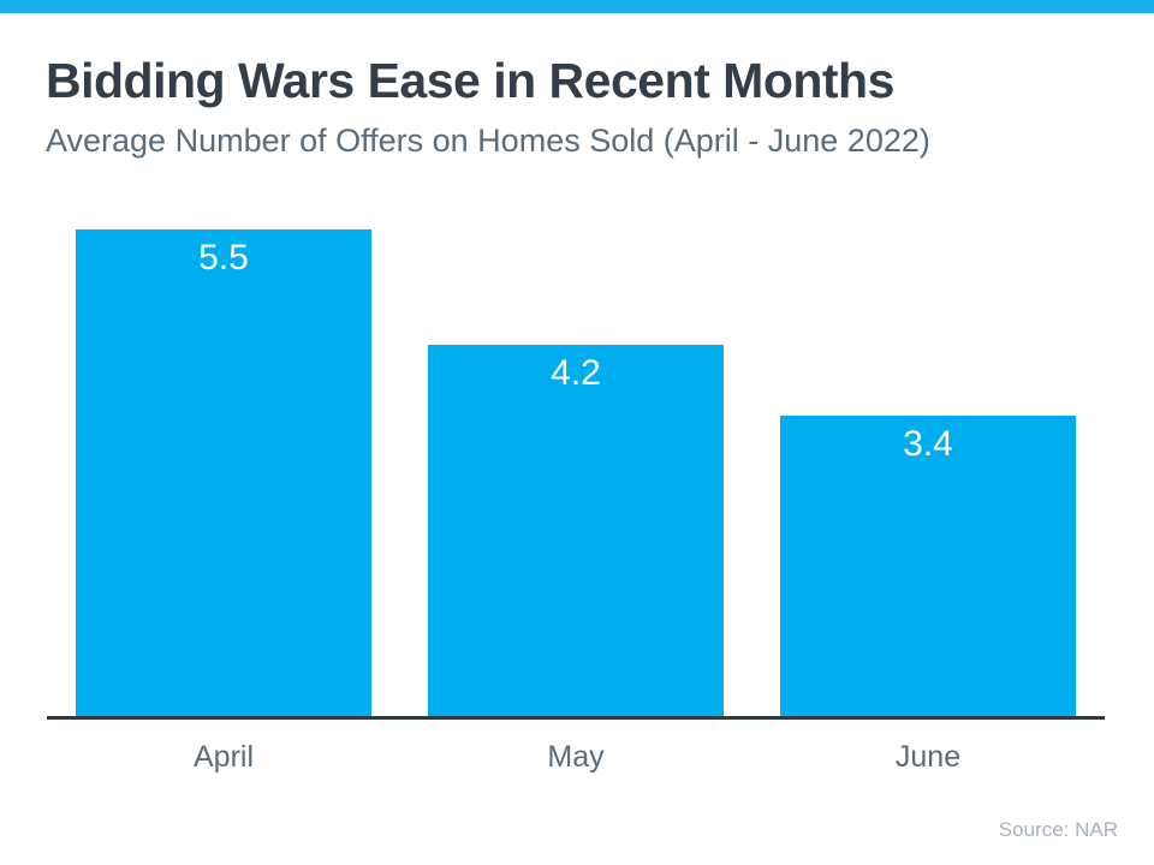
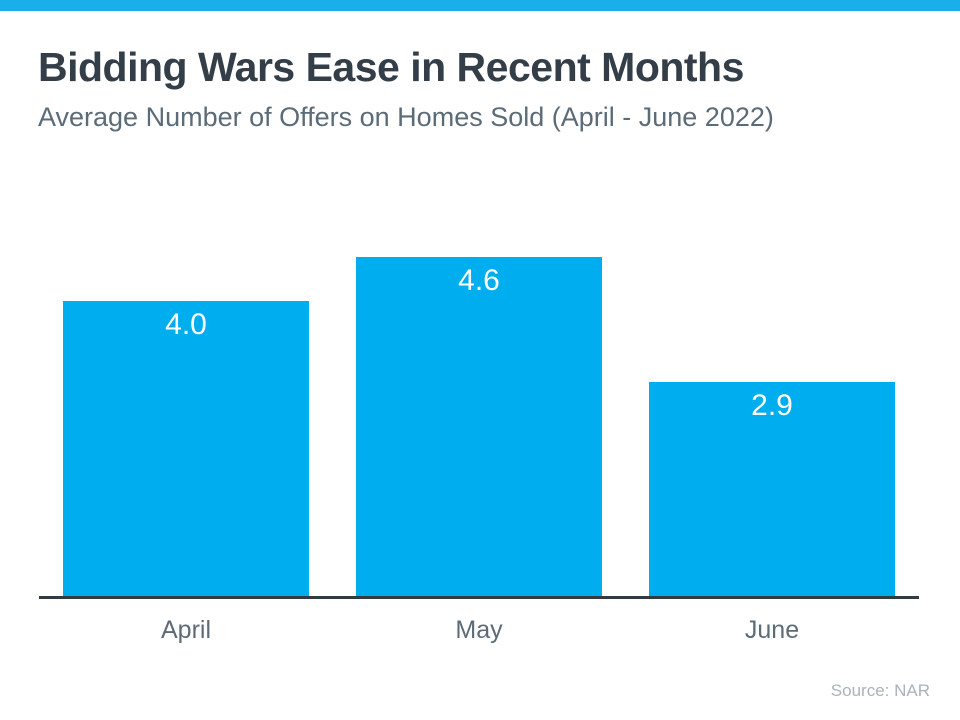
April: 5.5 -> 4.0
May: 4.2 -> 4.6
June: 3.4 -> 2.9
